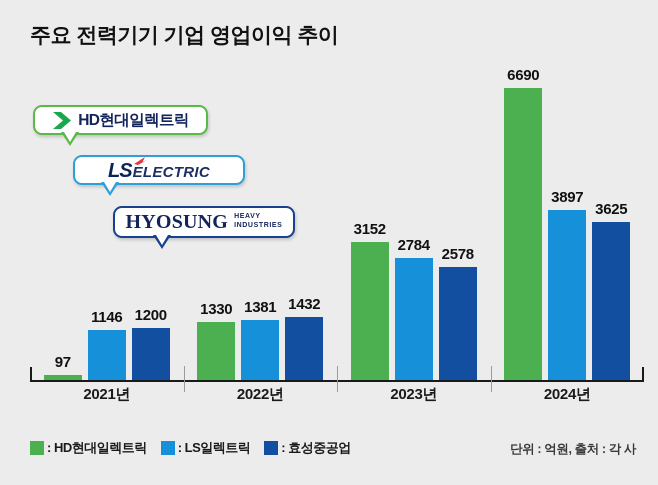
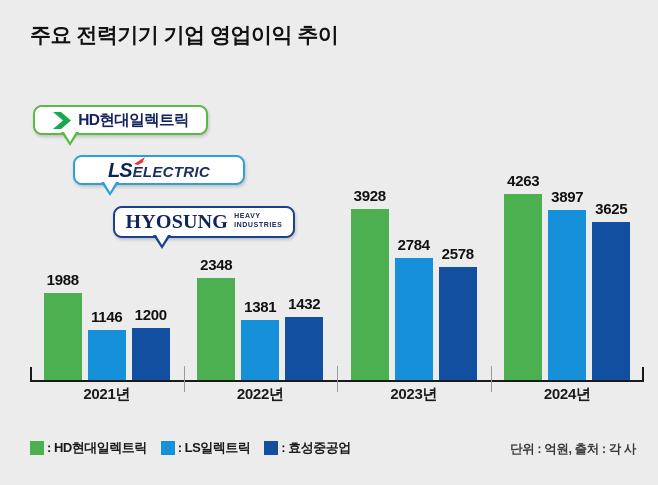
HD현대일렉트릭/2021년: 97 -> 1988
HD현대일렉트릭/2022년: 1330 -> 2348
HD현대일렉트릭/2023년: 3152 -> 3928
HD현대일렉트릭/2024년: 6690 -> 4263
